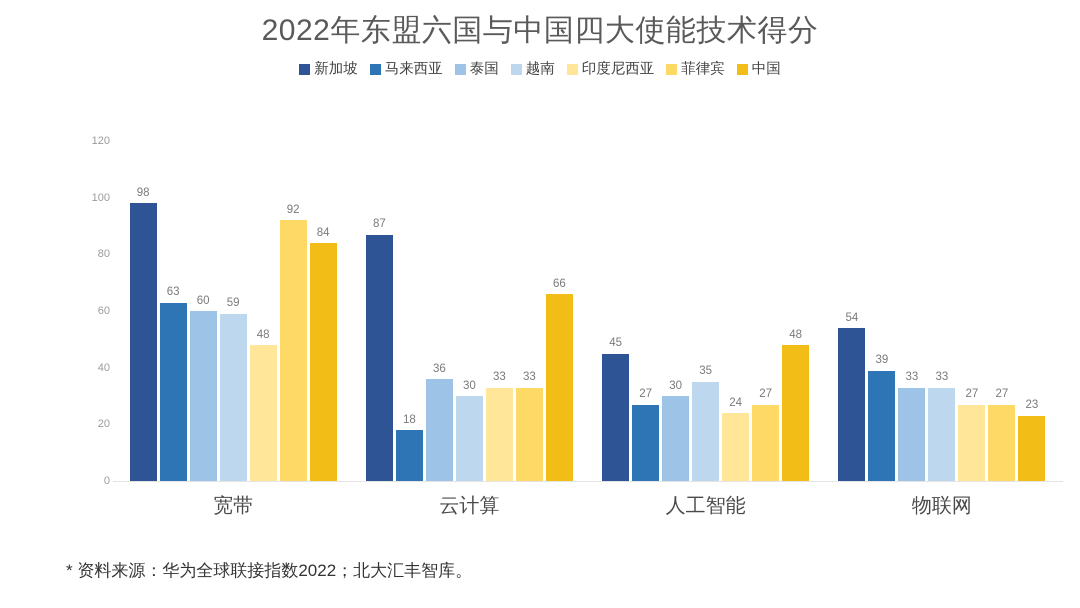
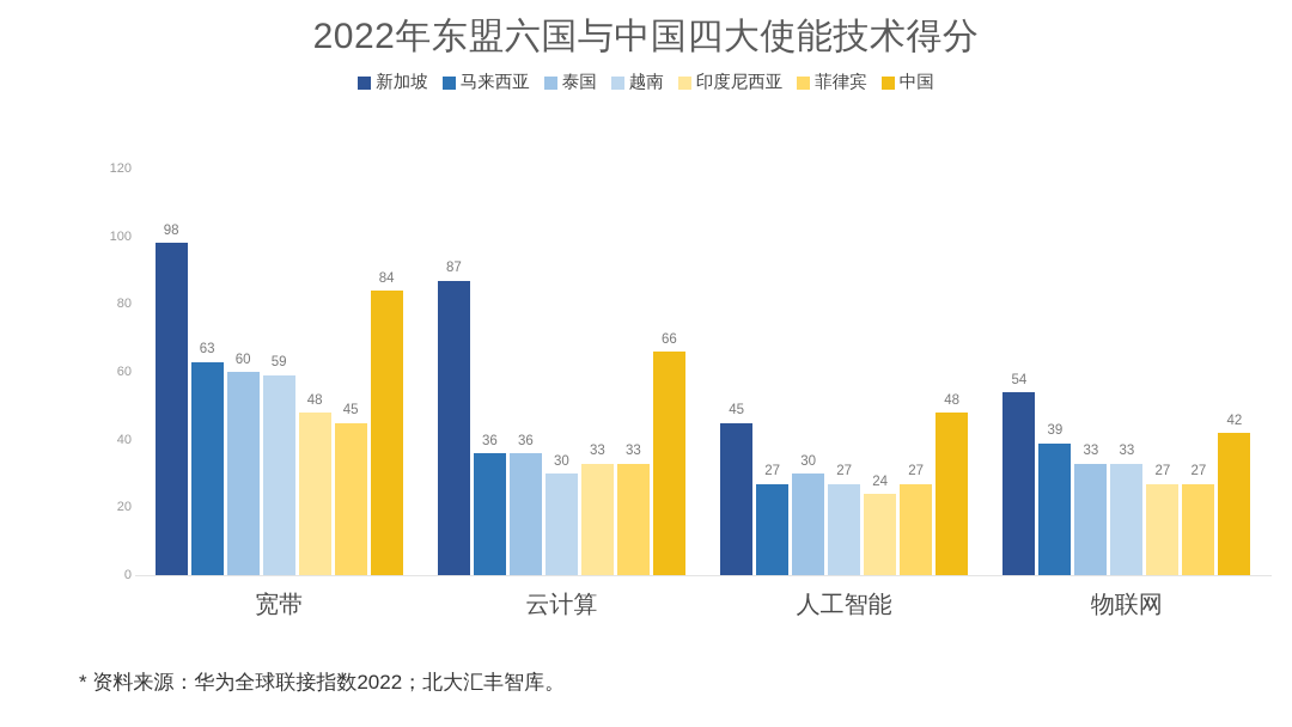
菲律宾/宽带: 92 -> 45
马来西亚/云计算: 18 -> 36
越南/人工智能: 35 -> 27
中国/物联网: 23 -> 42
